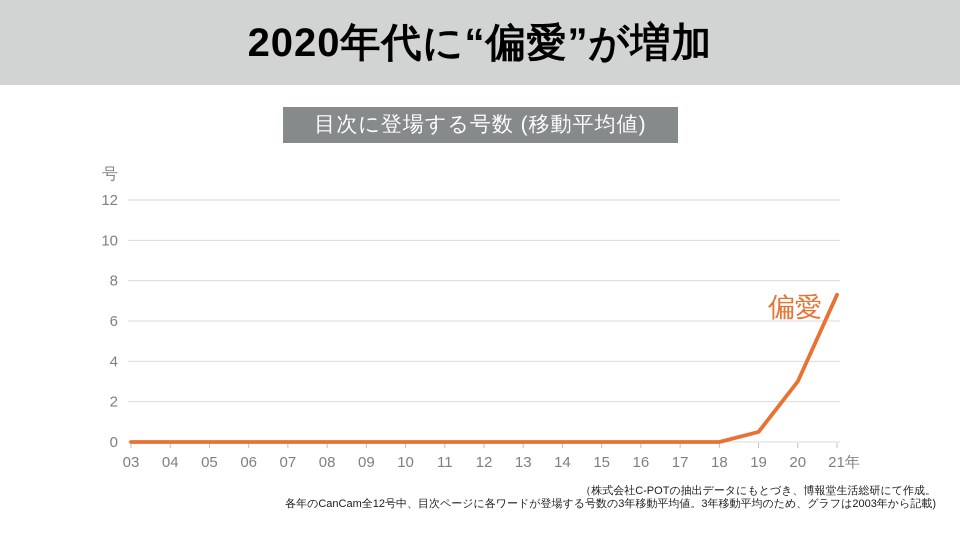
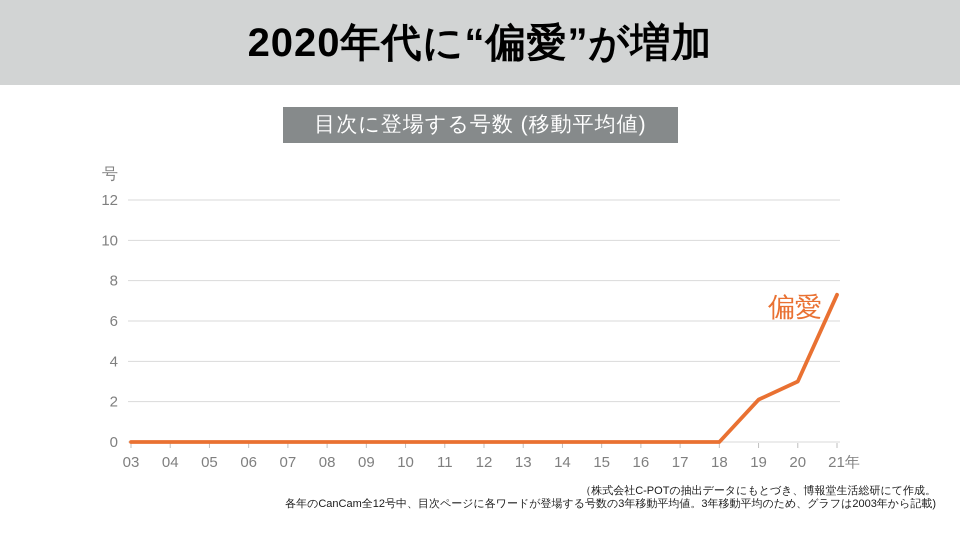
19: 0.5 -> 2.1
